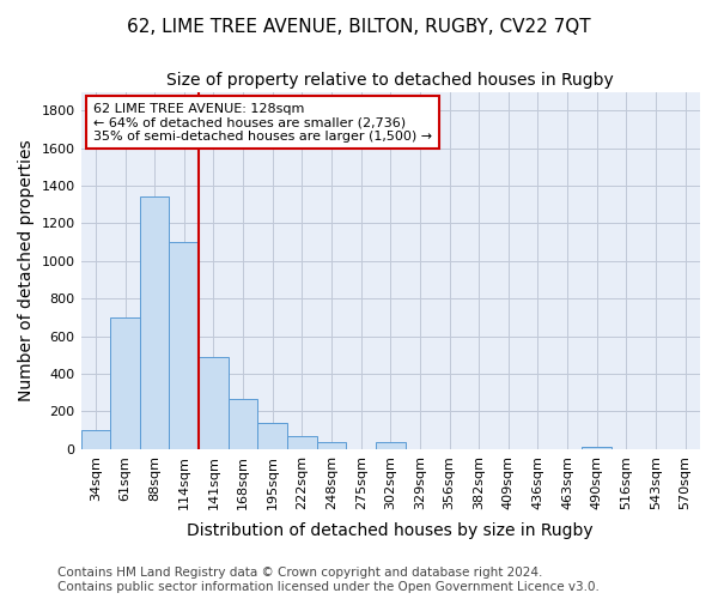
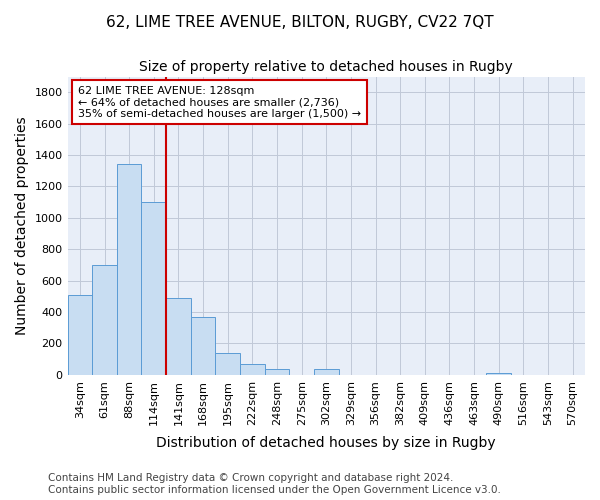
34sqm: 100 -> 510
168sqm: 270 -> 370
